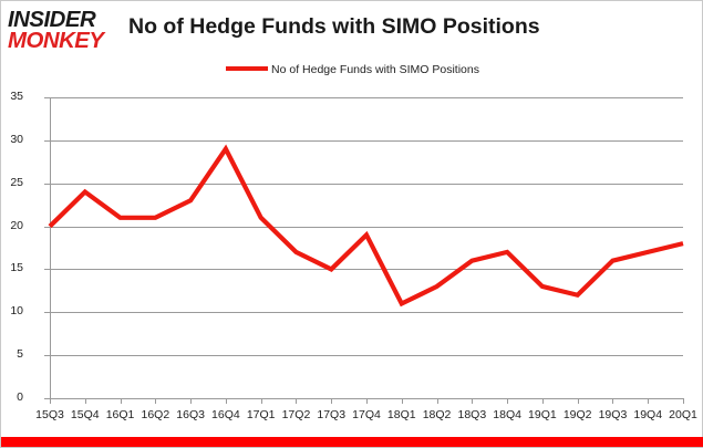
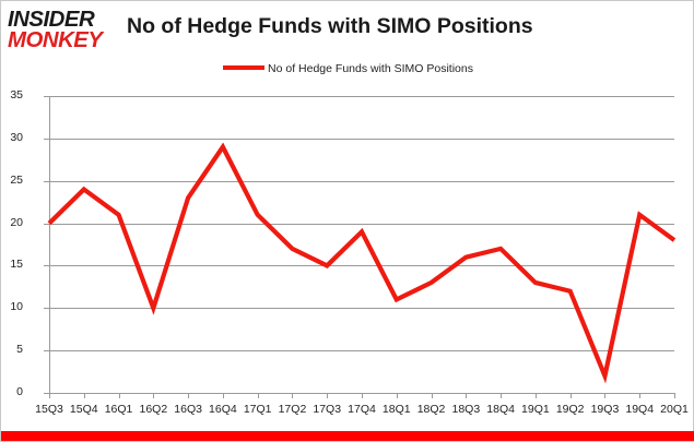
16Q2: 21 -> 10
19Q3: 16 -> 2
19Q4: 17 -> 21
